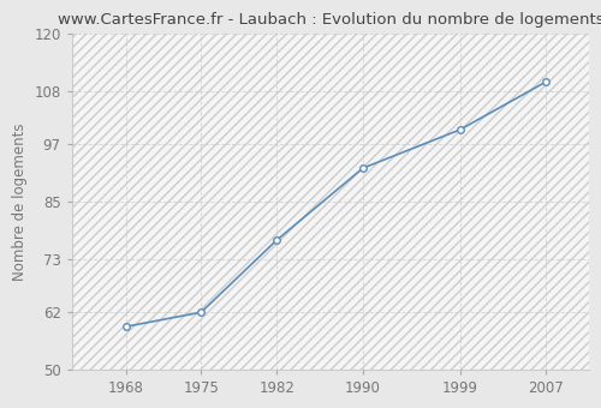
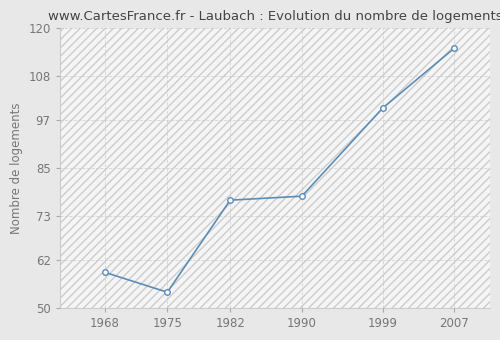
1975: 62 -> 54
1990: 92 -> 78
2007: 110 -> 115
